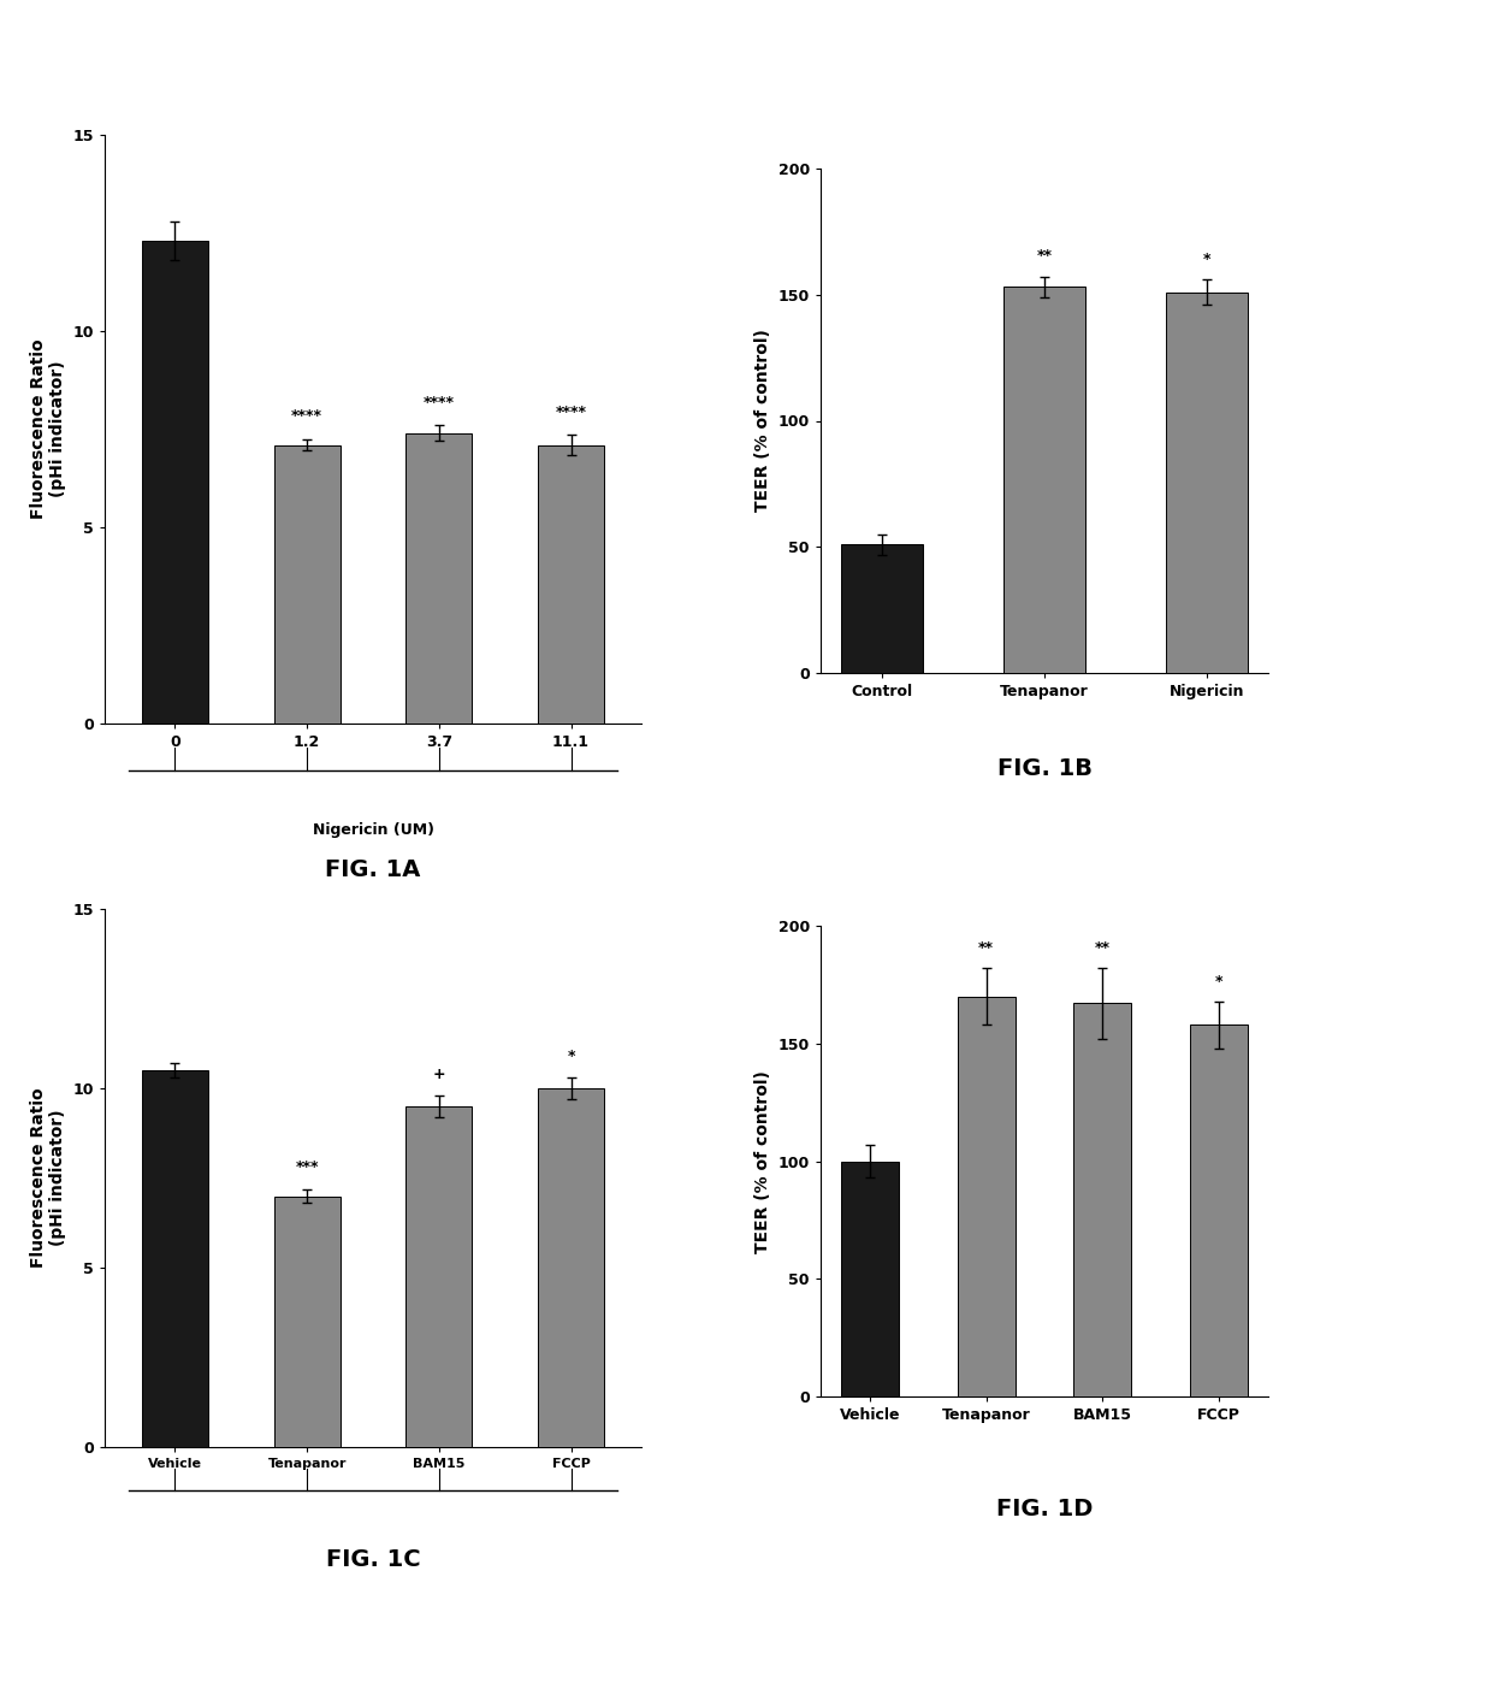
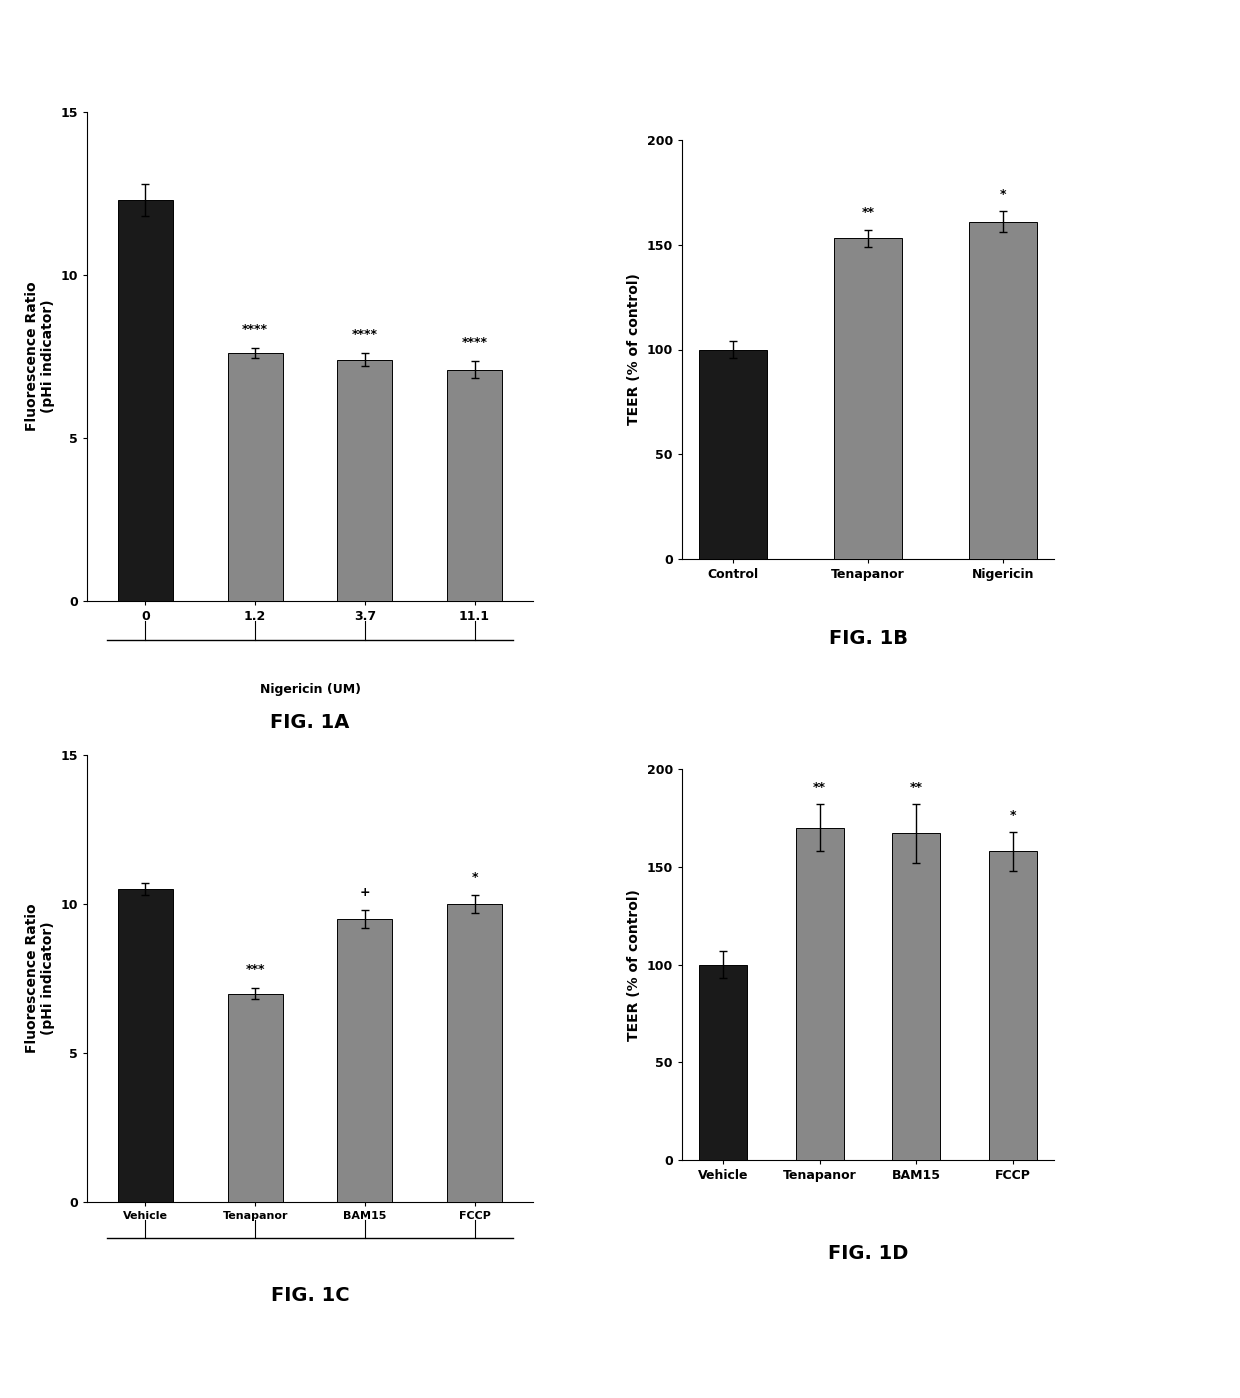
1.2: 7.1 -> 7.6
Control: 51 -> 100
Nigericin: 151 -> 161
